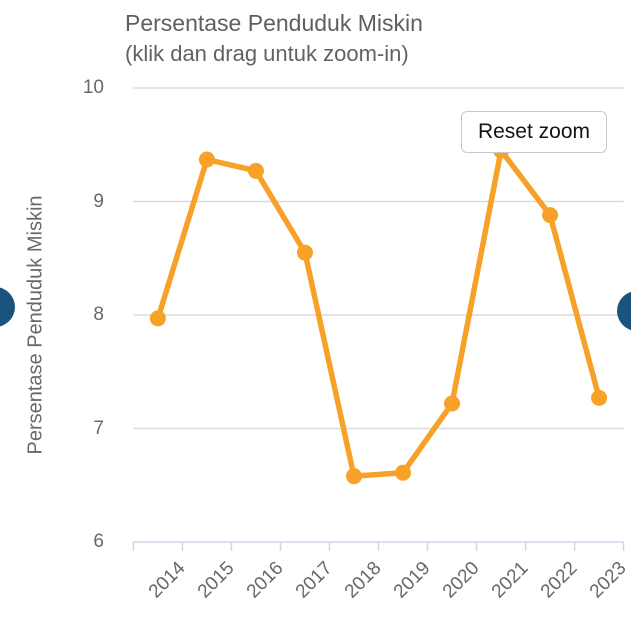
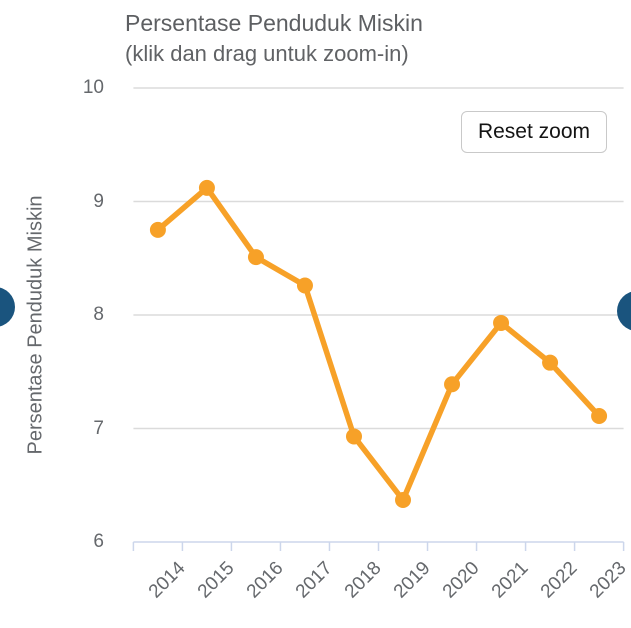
2014: 7.97 -> 8.75
2015: 9.37 -> 9.12
2016: 9.27 -> 8.51
2017: 8.55 -> 8.26
2018: 6.58 -> 6.93
2019: 6.61 -> 6.37
2020: 7.22 -> 7.39
2021: 9.45 -> 7.93
2022: 8.88 -> 7.58
2023: 7.27 -> 7.11
